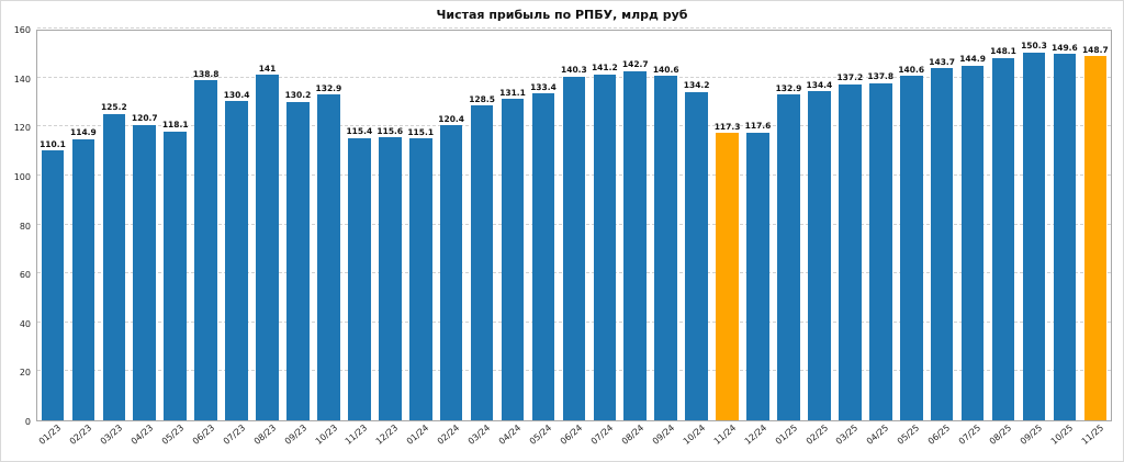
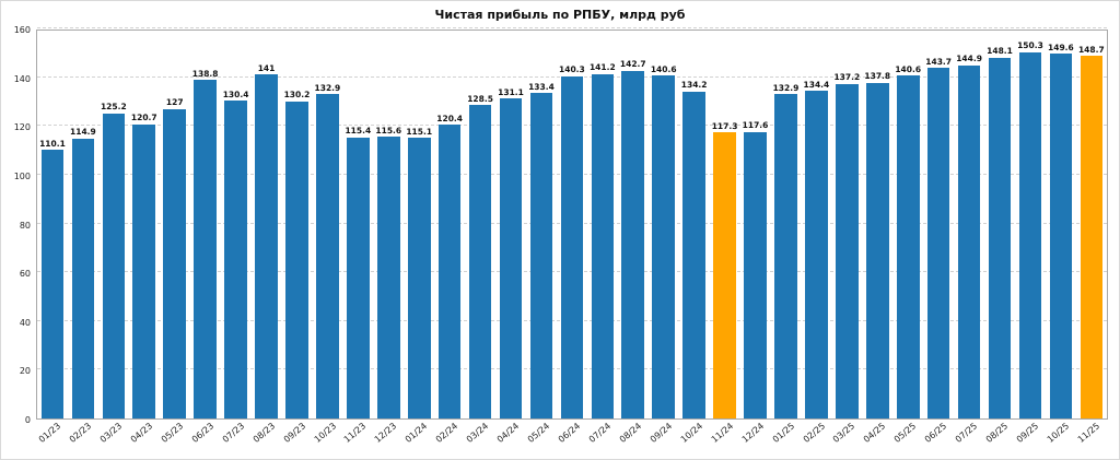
05/23: 118.1 -> 127
